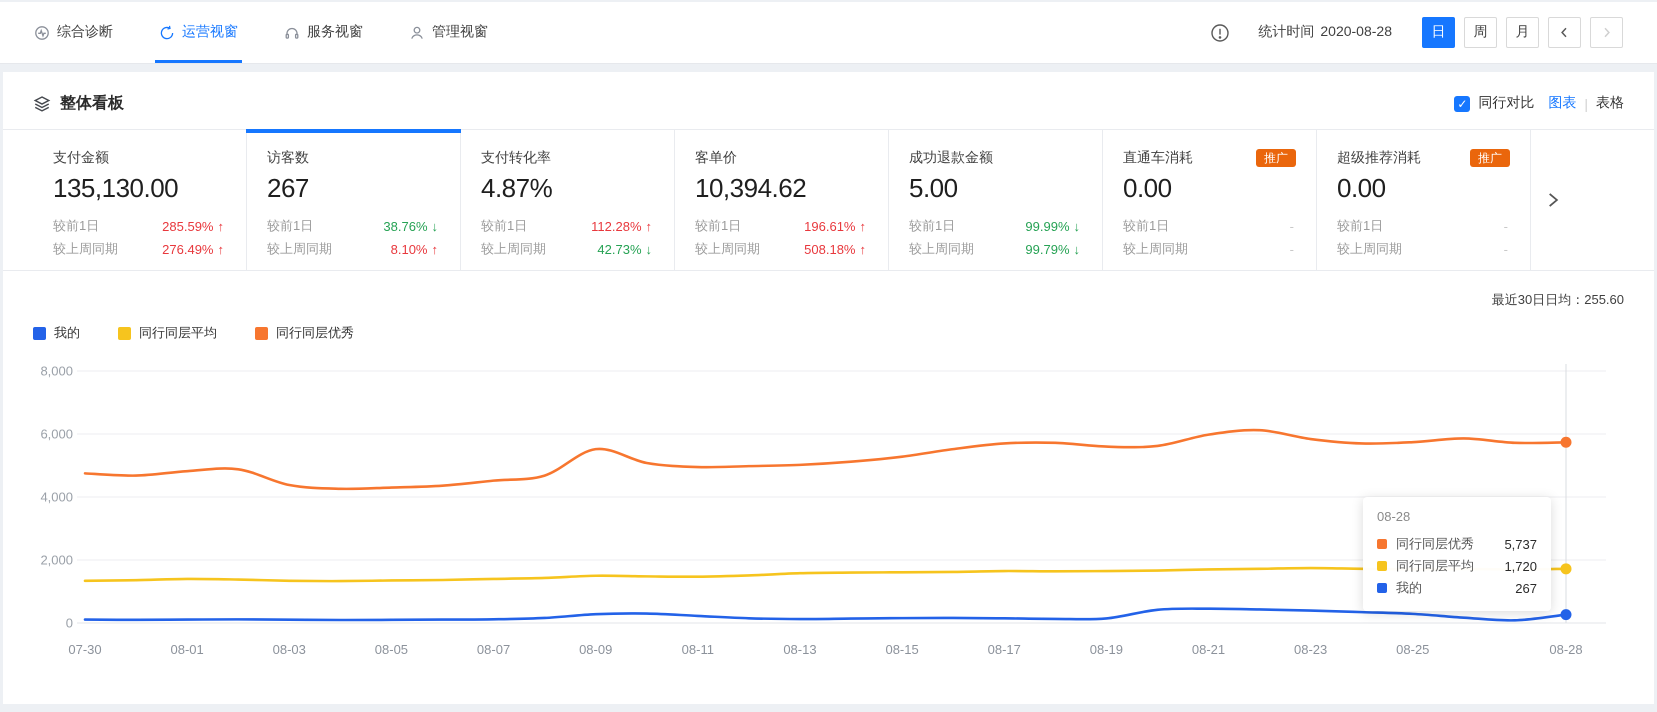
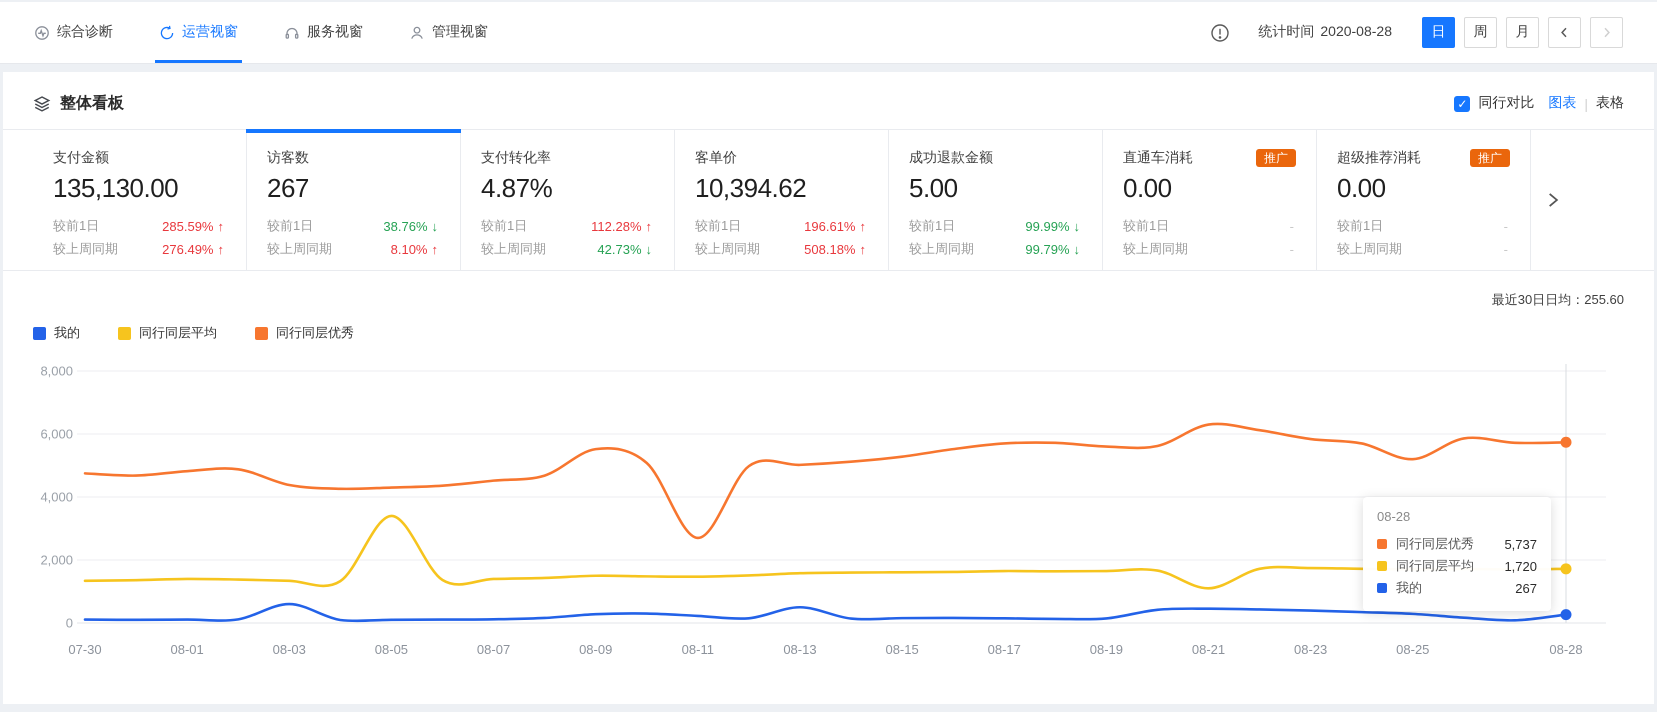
我的/08-03: 100 -> 600
同行同层平均/08-05: 1400 -> 3400
同行同层优秀/08-11: 5000 -> 2700
我的/08-13: 100 -> 500
同行同层平均/08-21: 1700 -> 1100
同行同层优秀/08-21: 6000 -> 6300
同行同层优秀/08-25: 5700 -> 5200
